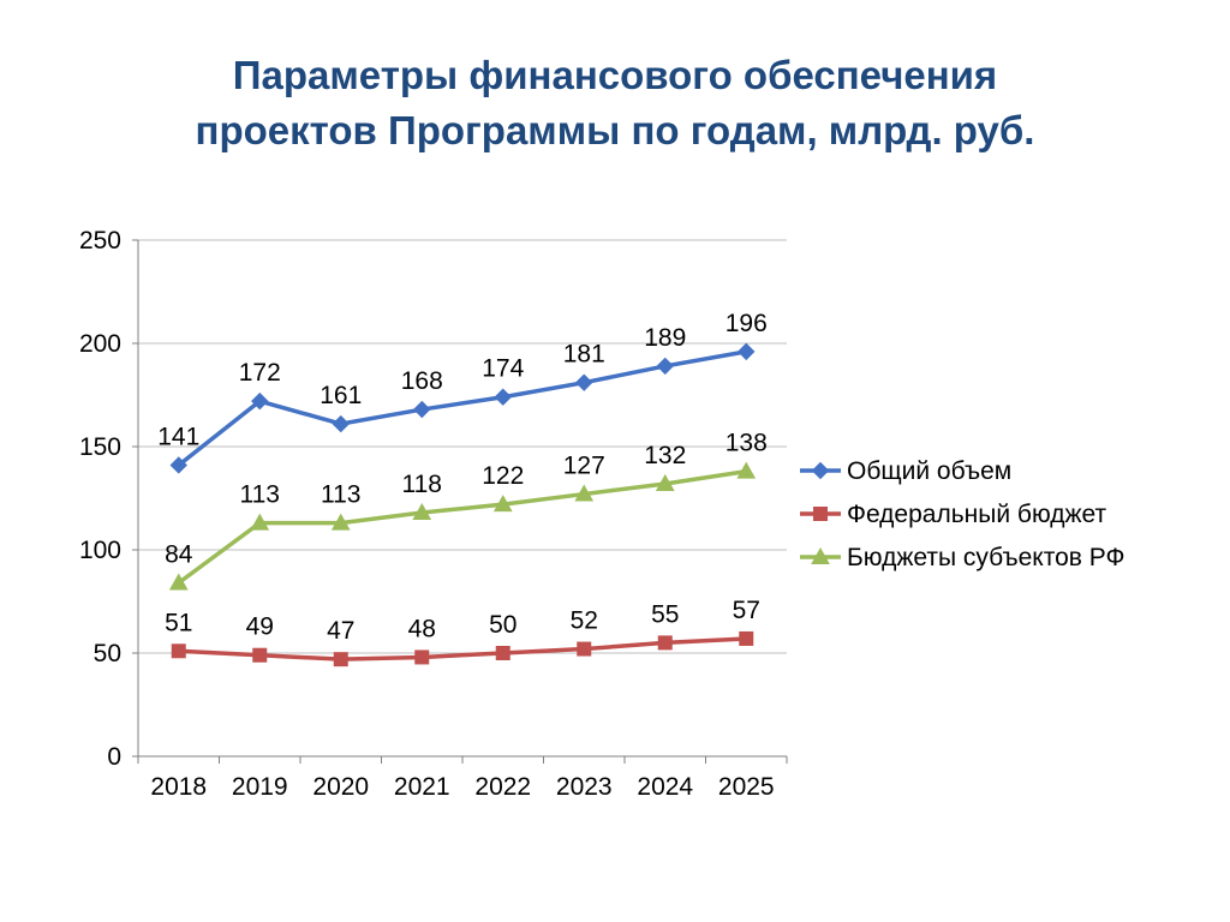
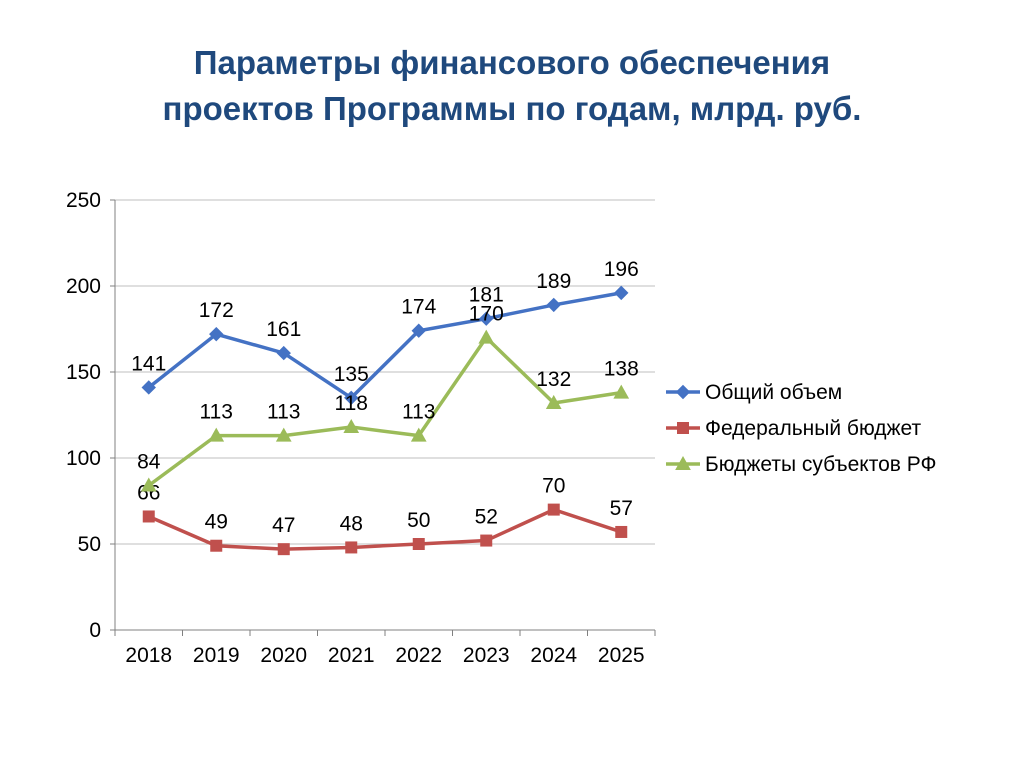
Федеральный бюджет/2018: 51 -> 66
Общий объем/2021: 168 -> 135
Бюджеты субъектов РФ/2022: 122 -> 113
Бюджеты субъектов РФ/2023: 127 -> 170
Федеральный бюджет/2024: 55 -> 70
